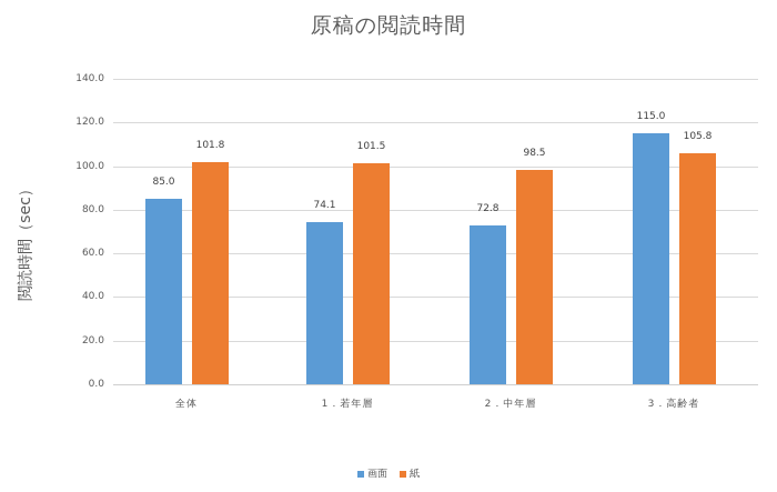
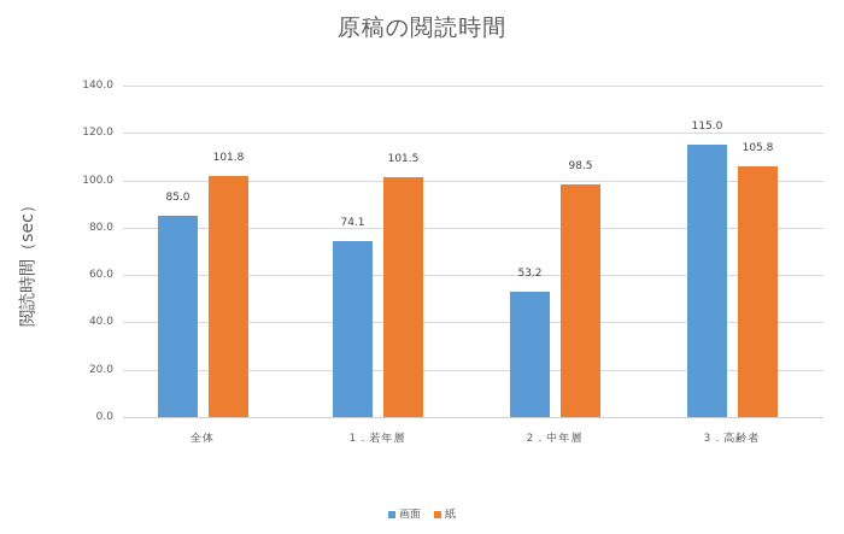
画面/2．中年層: 72.8 -> 53.2
